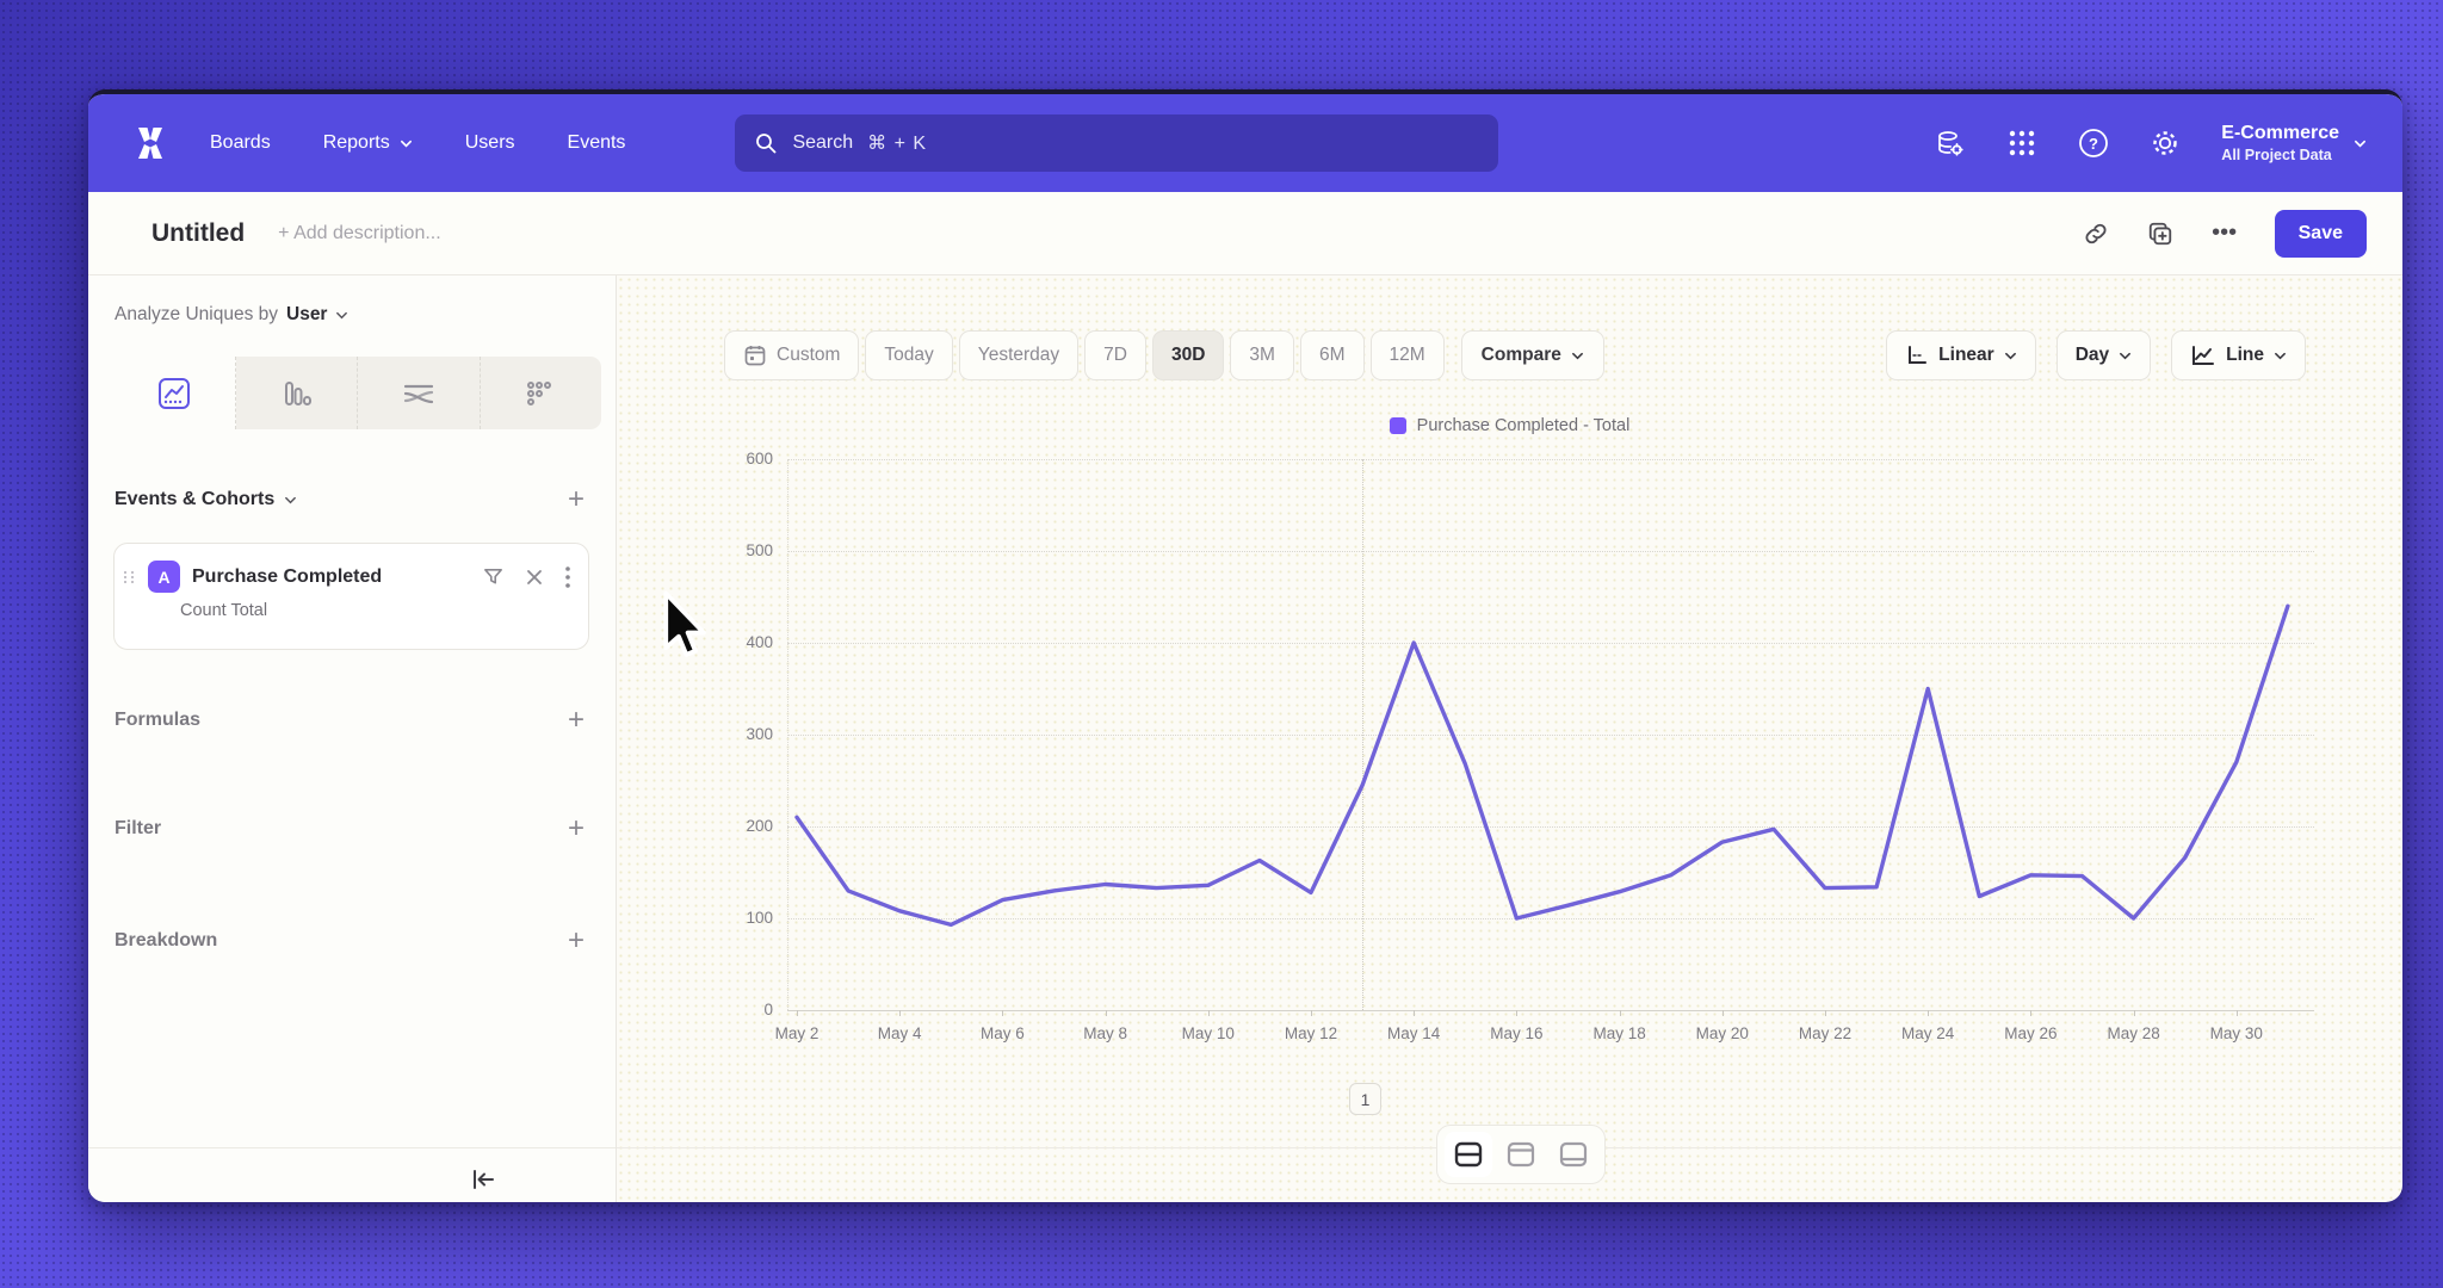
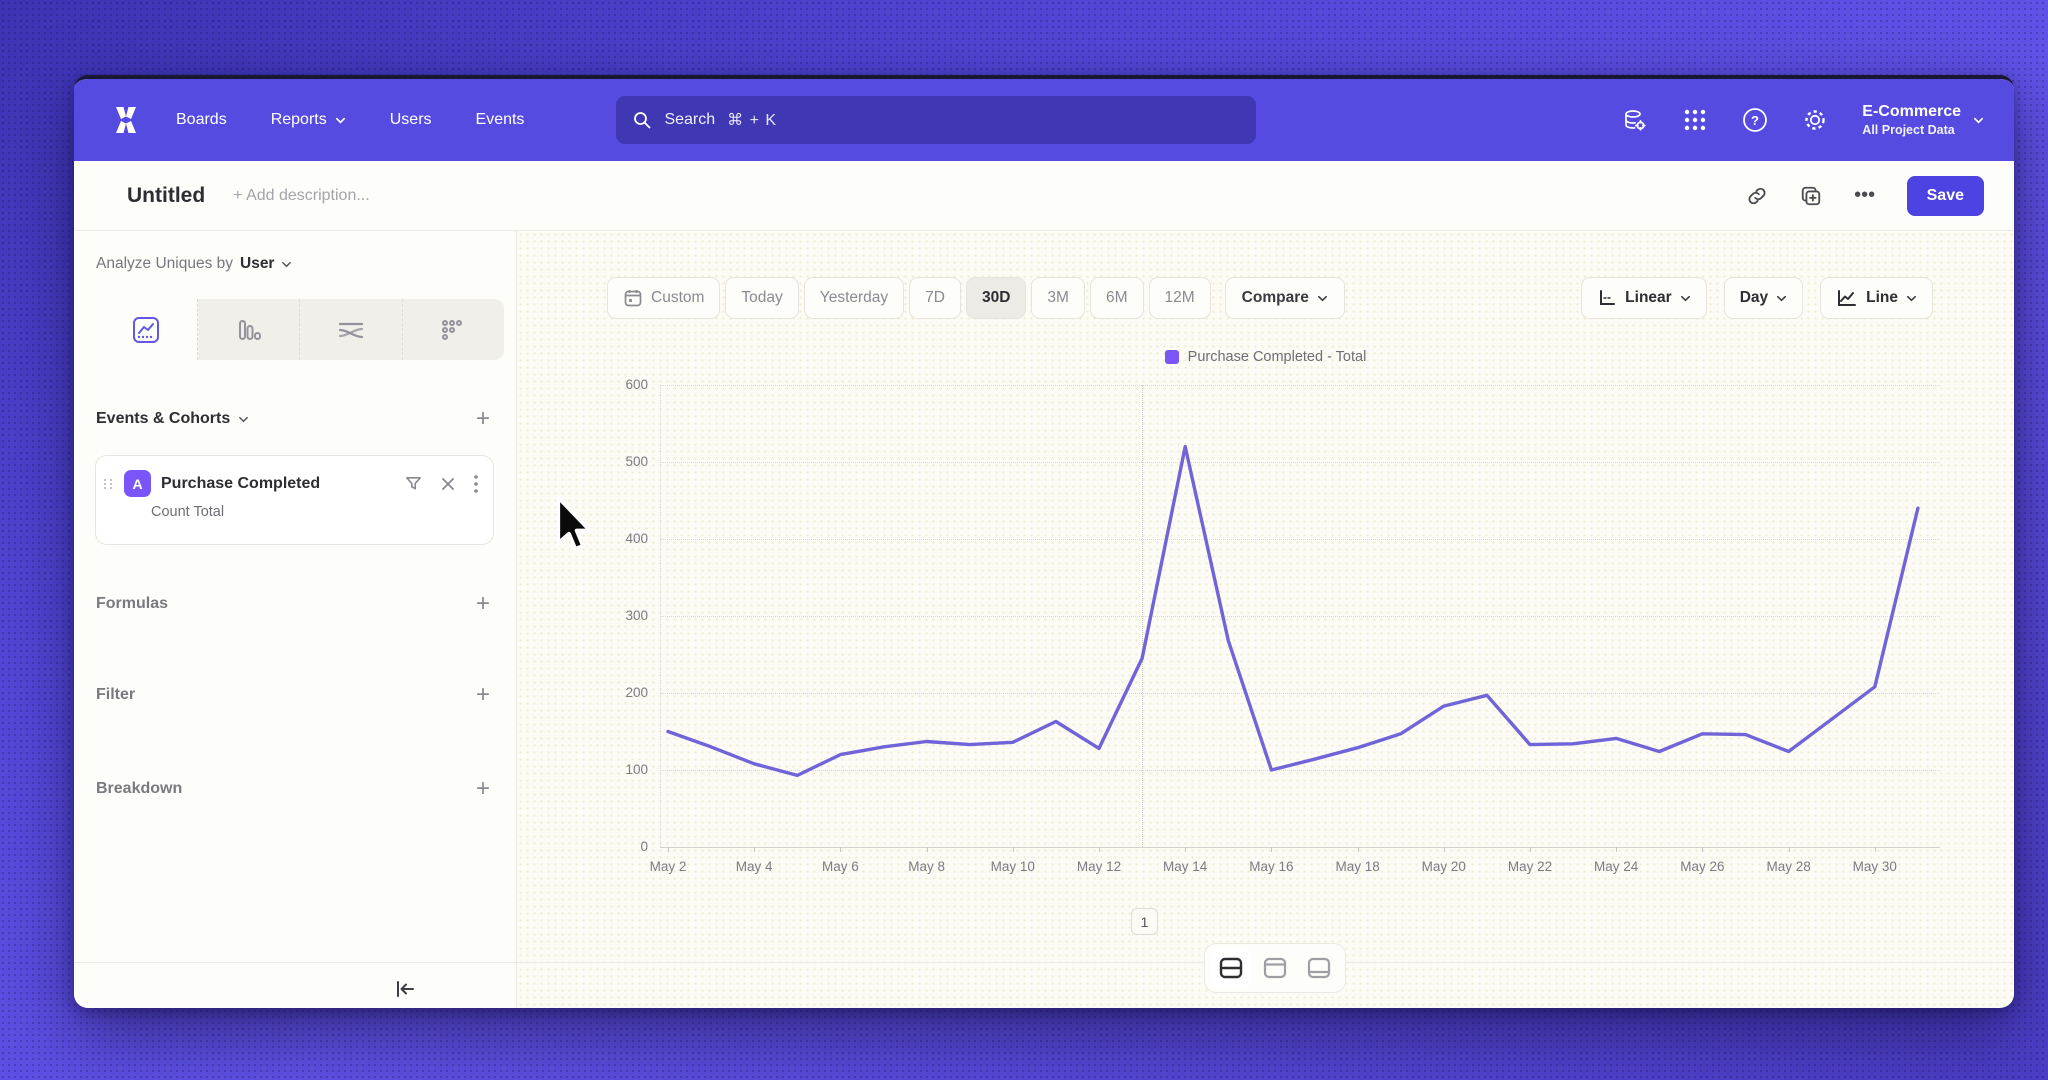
May 2: 210 -> 150
May 14: 400 -> 520
May 24: 350 -> 140
May 28: 100 -> 120
May 30: 270 -> 210
